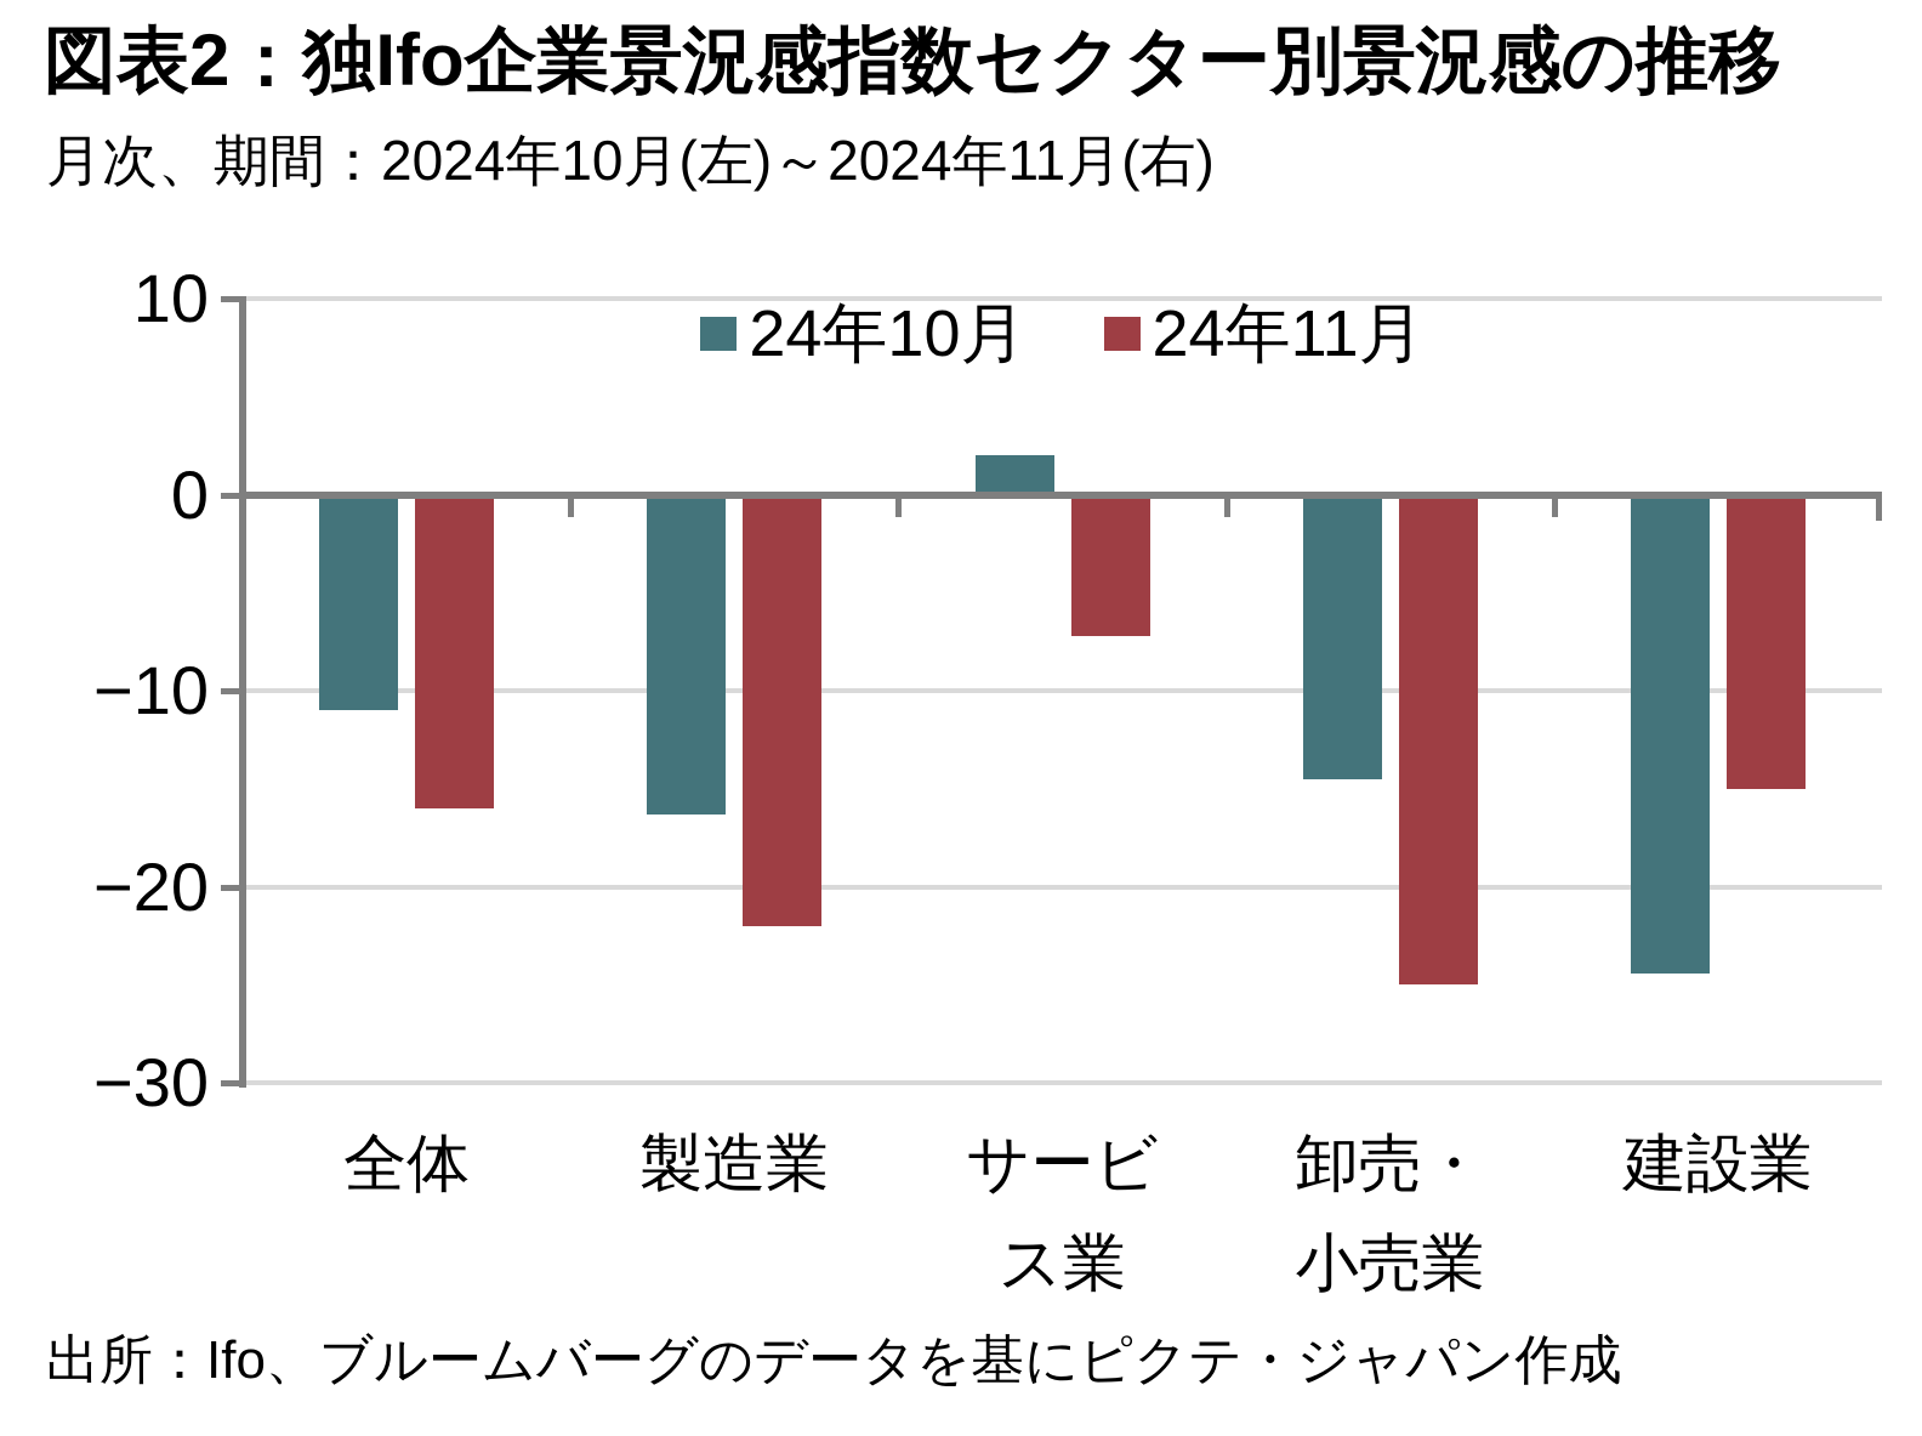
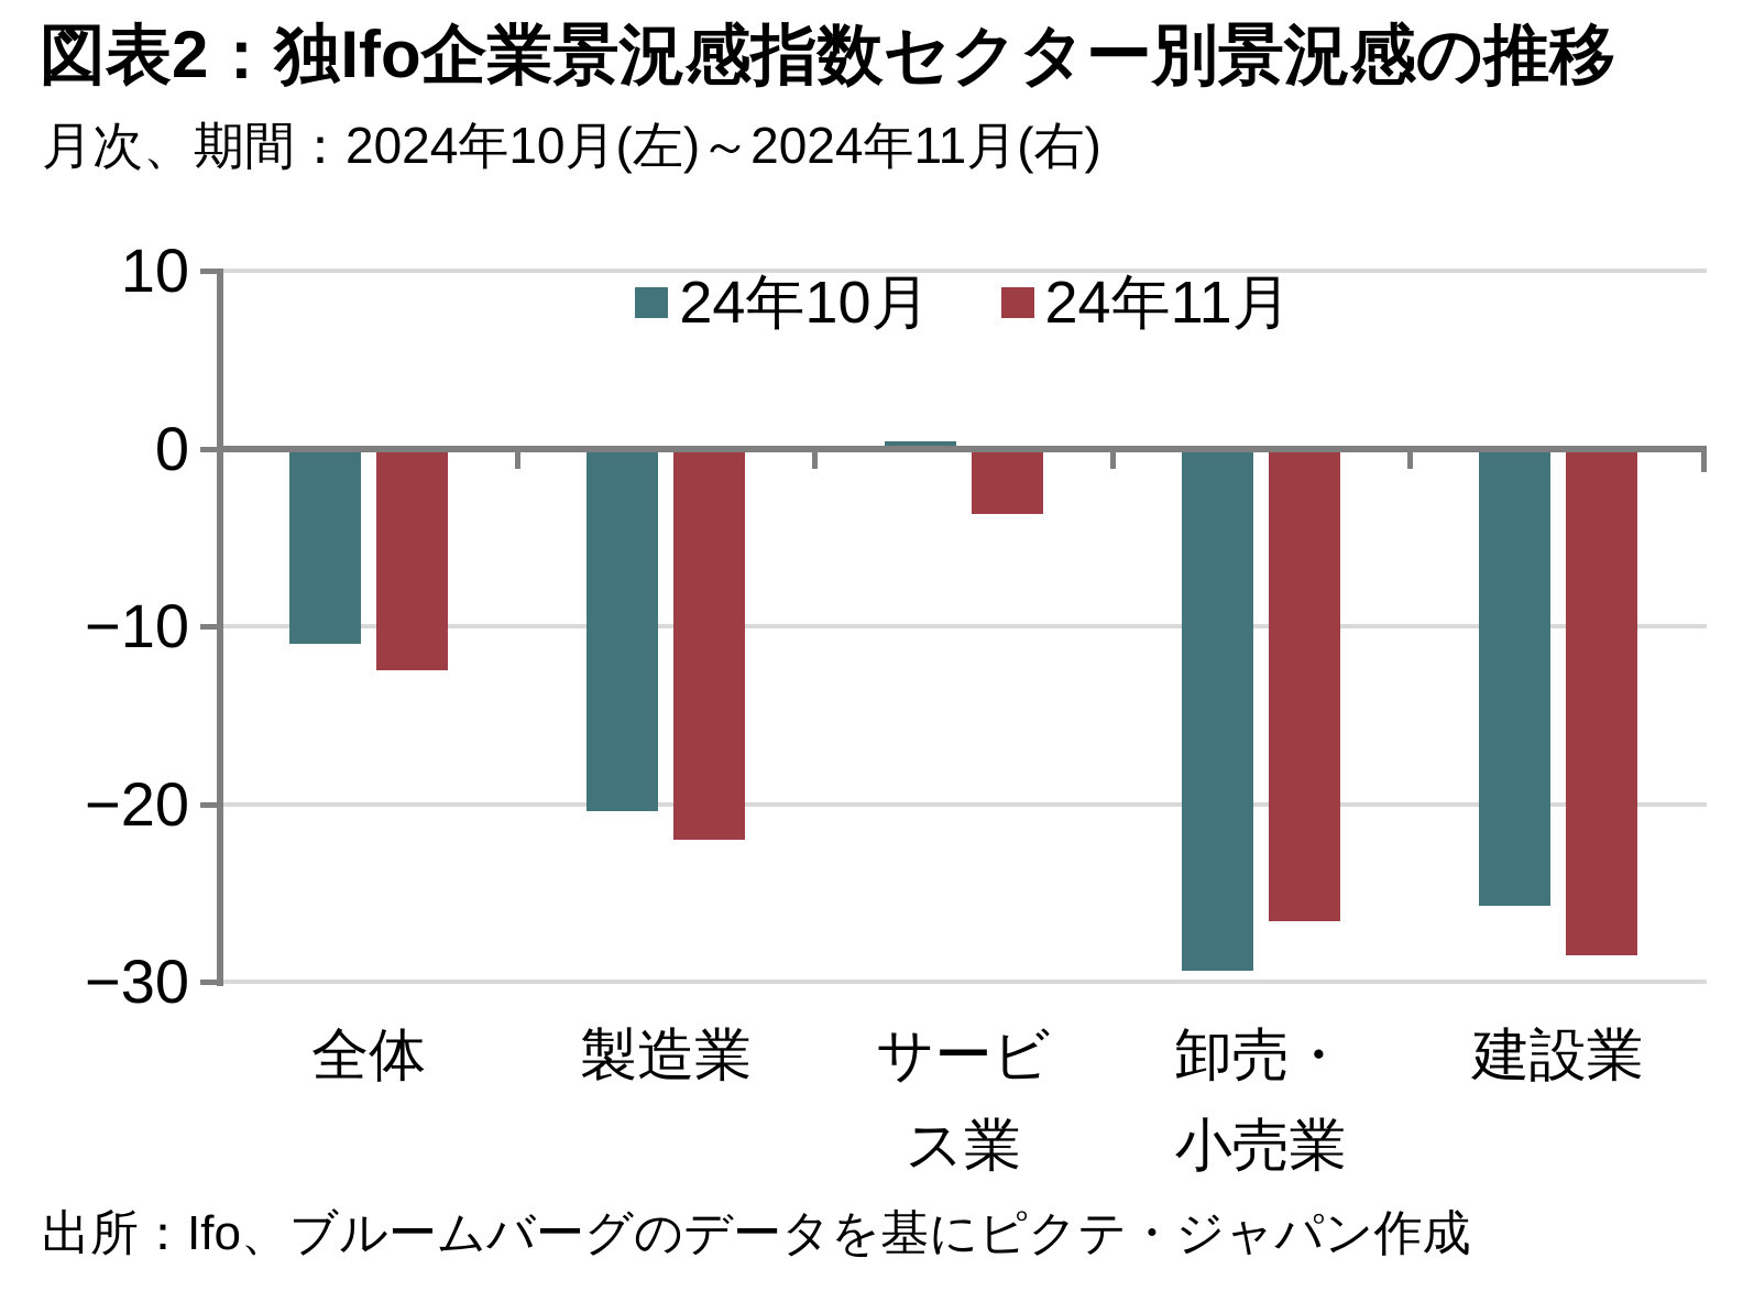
24年11月/全体: -16.0 -> -12.5
24年10月/製造業: -16.3 -> -20.4
24年10月/サービス業: 2.0 -> 0.4
24年11月/サービス業: -7.2 -> -3.7
24年10月/卸売・小売業: -14.5 -> -29.4
24年11月/卸売・小売業: -25.0 -> -26.6
24年10月/建設業: -24.4 -> -25.7
24年11月/建設業: -15.0 -> -28.5
